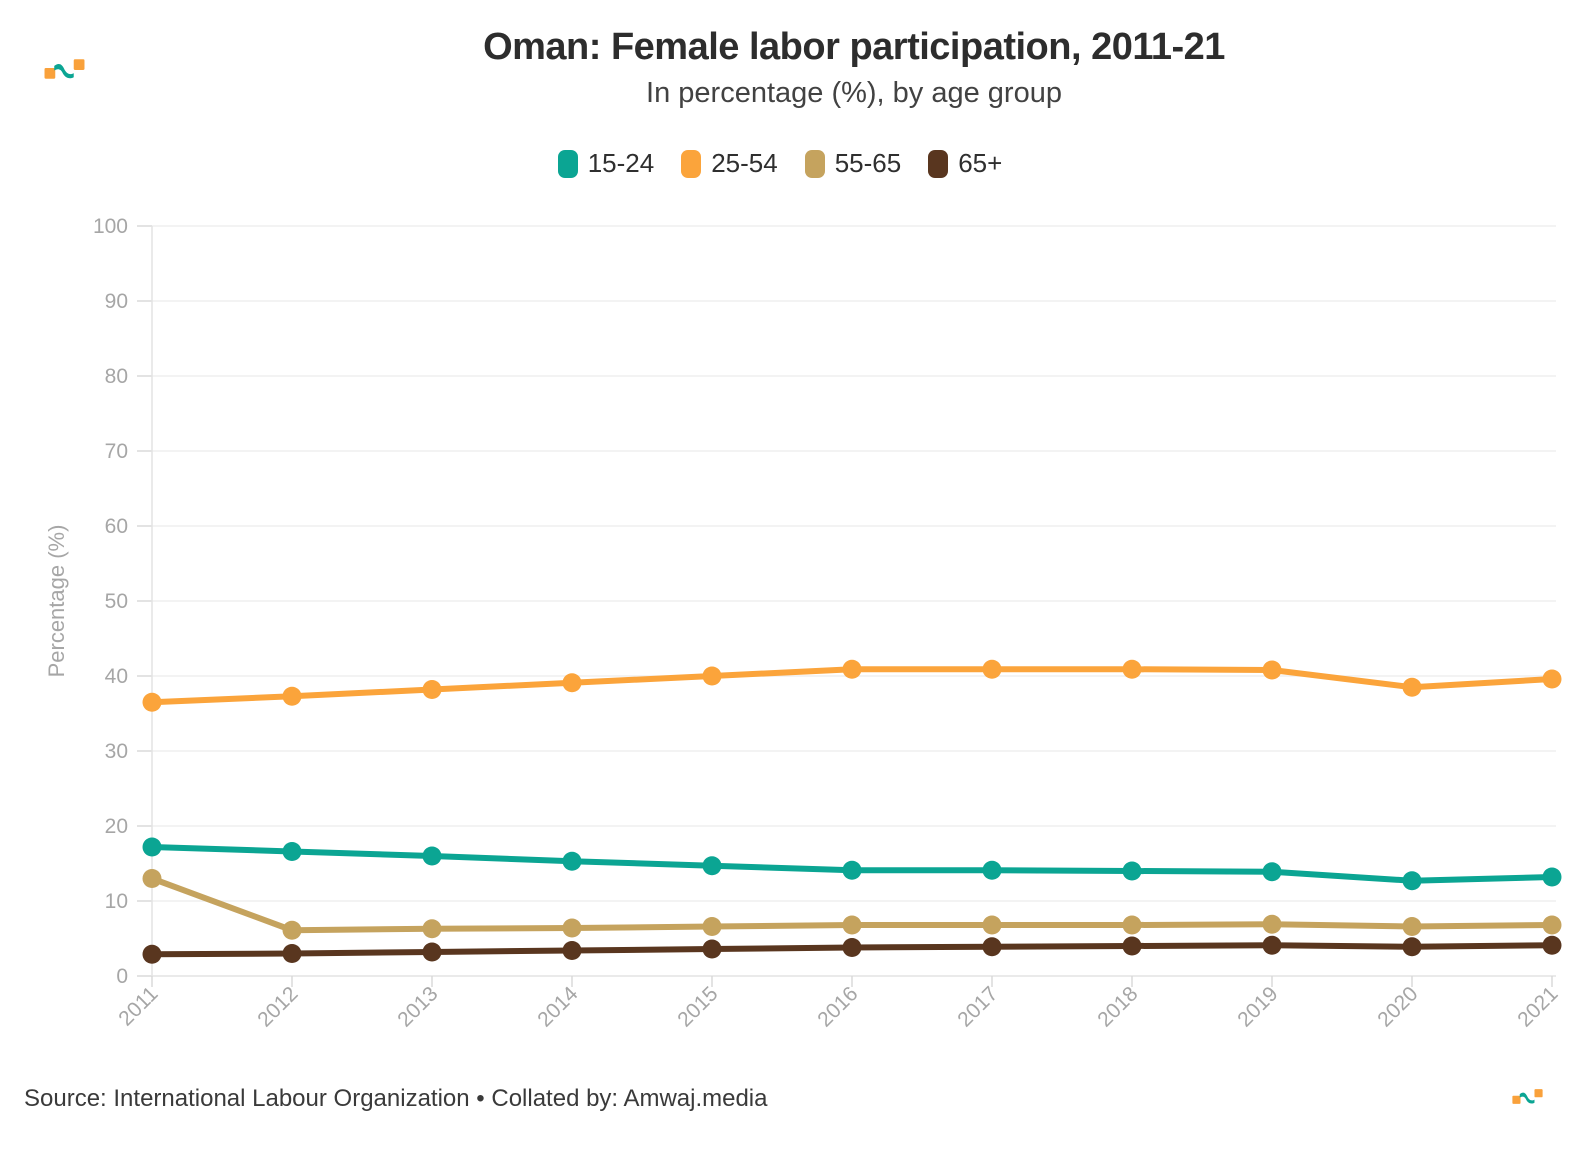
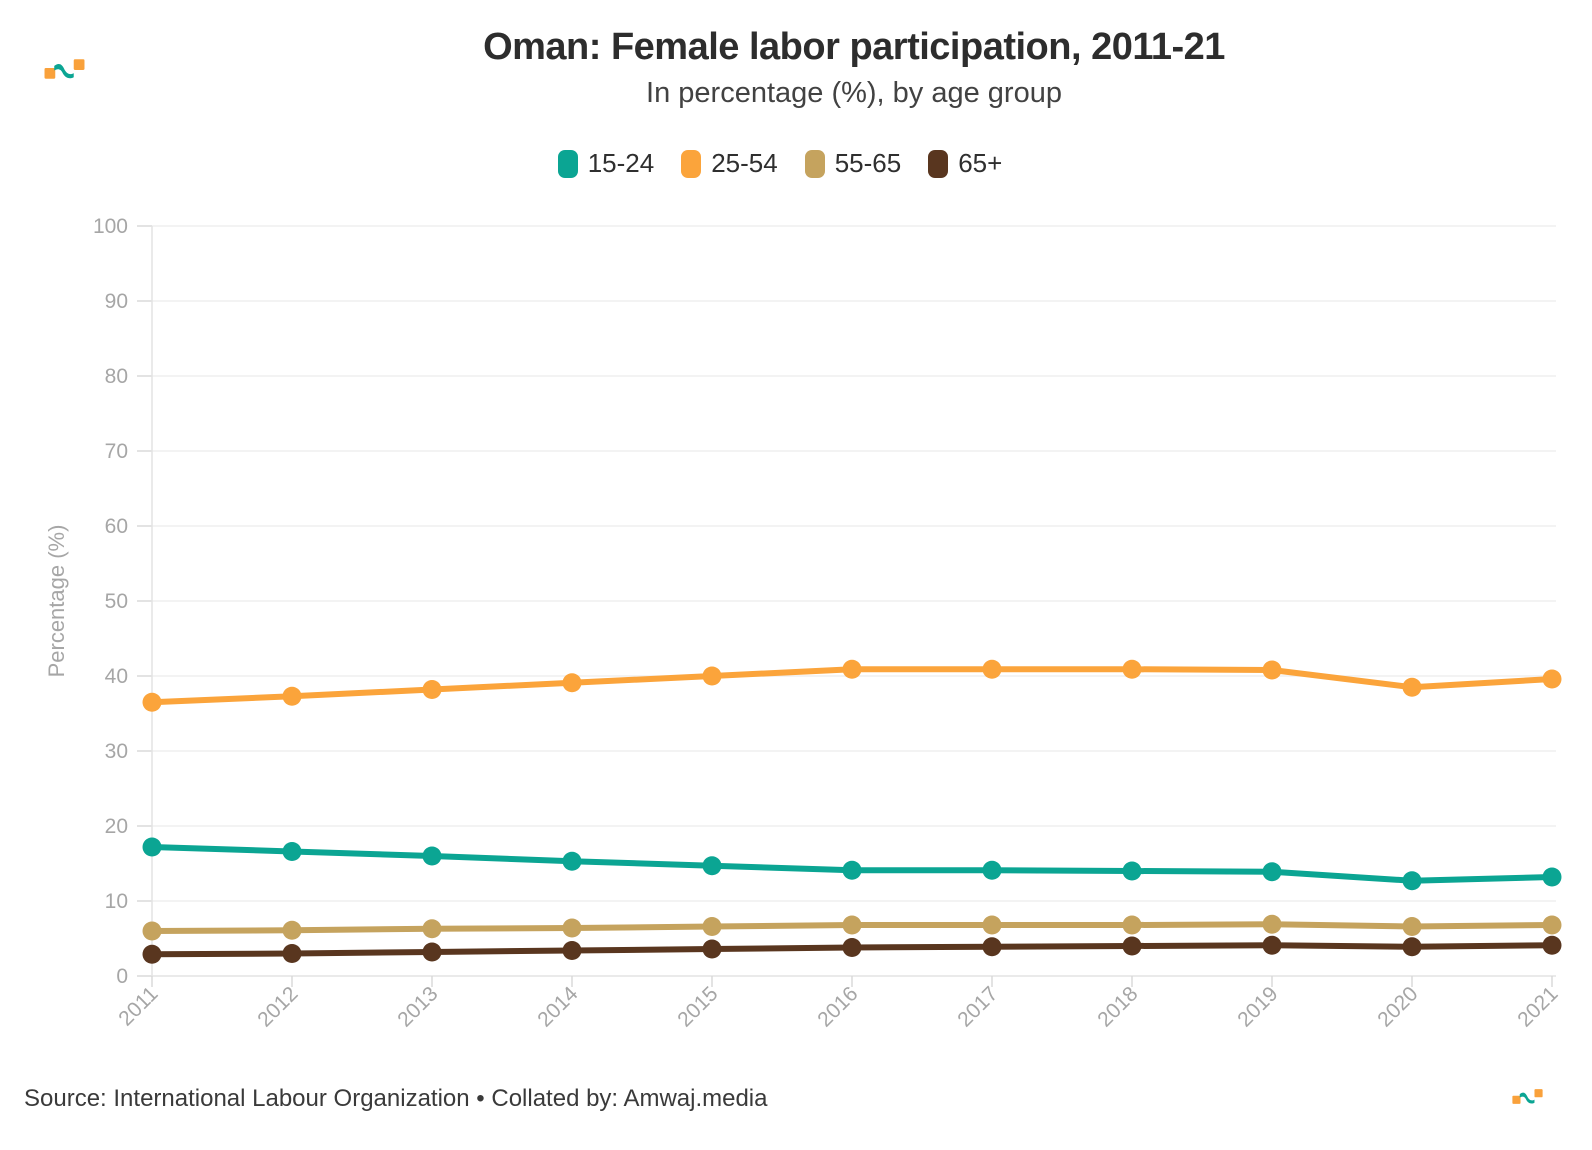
55-65/2011: 13 -> 6
